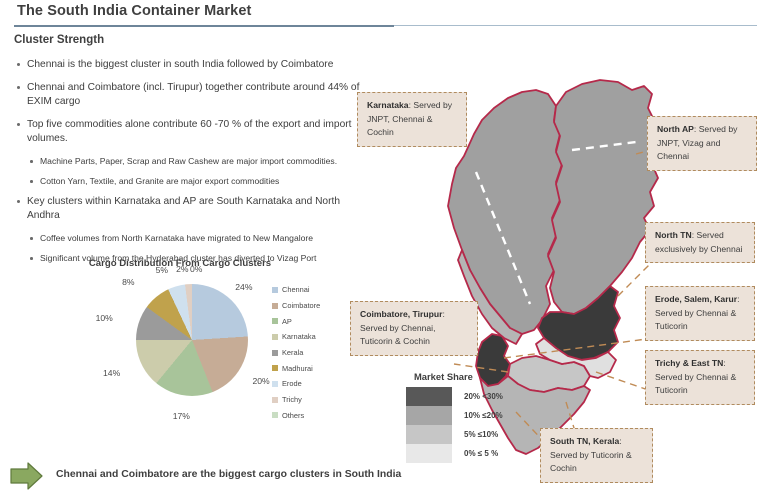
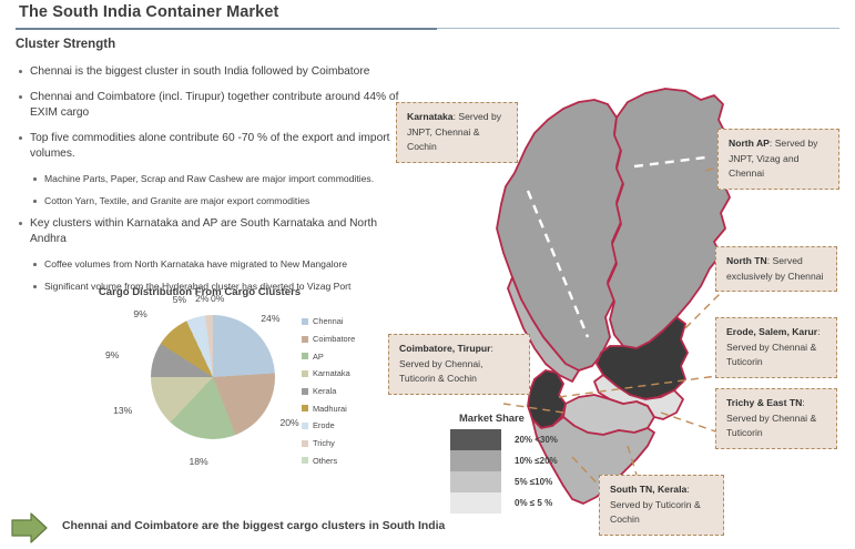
AP: 17% -> 18%
Karnataka: 14% -> 13%
Kerala: 10% -> 9%
Madhurai: 8% -> 9%
